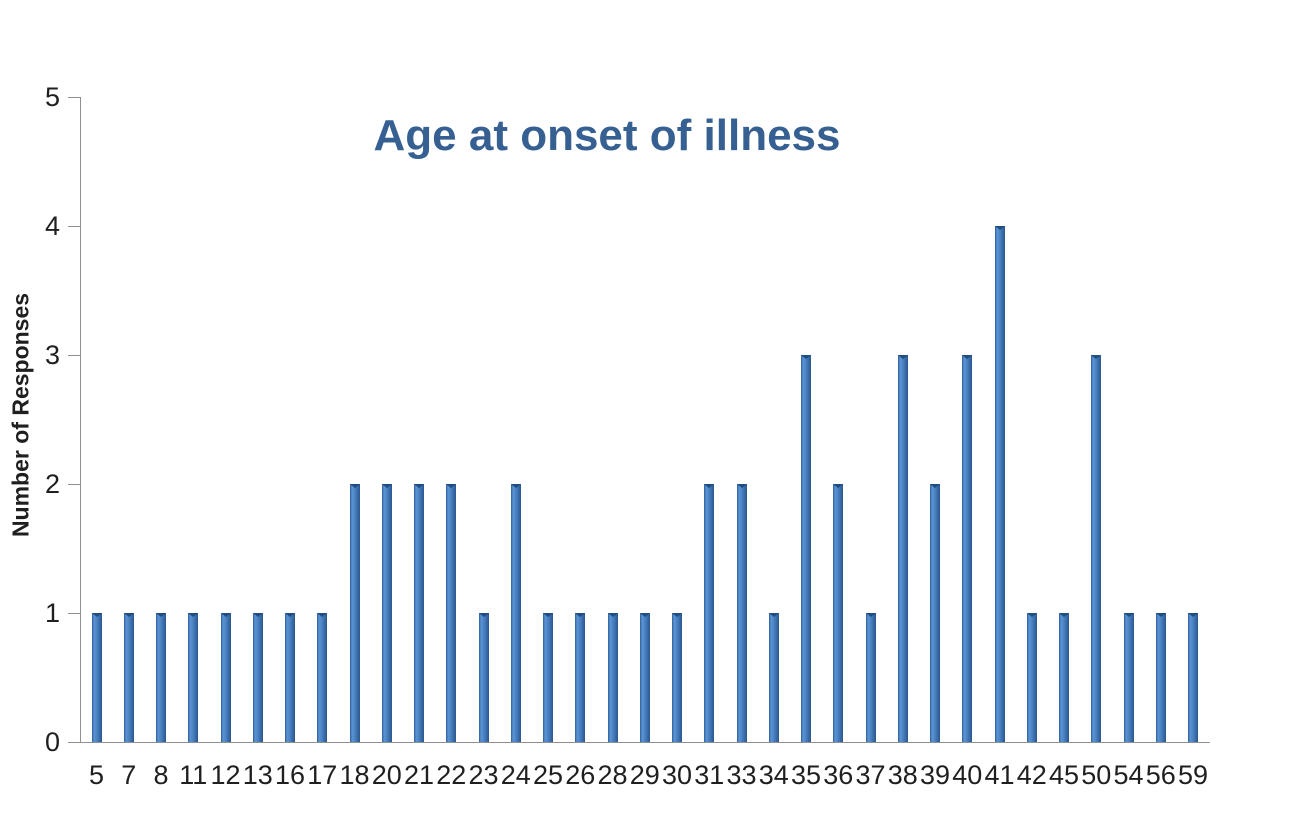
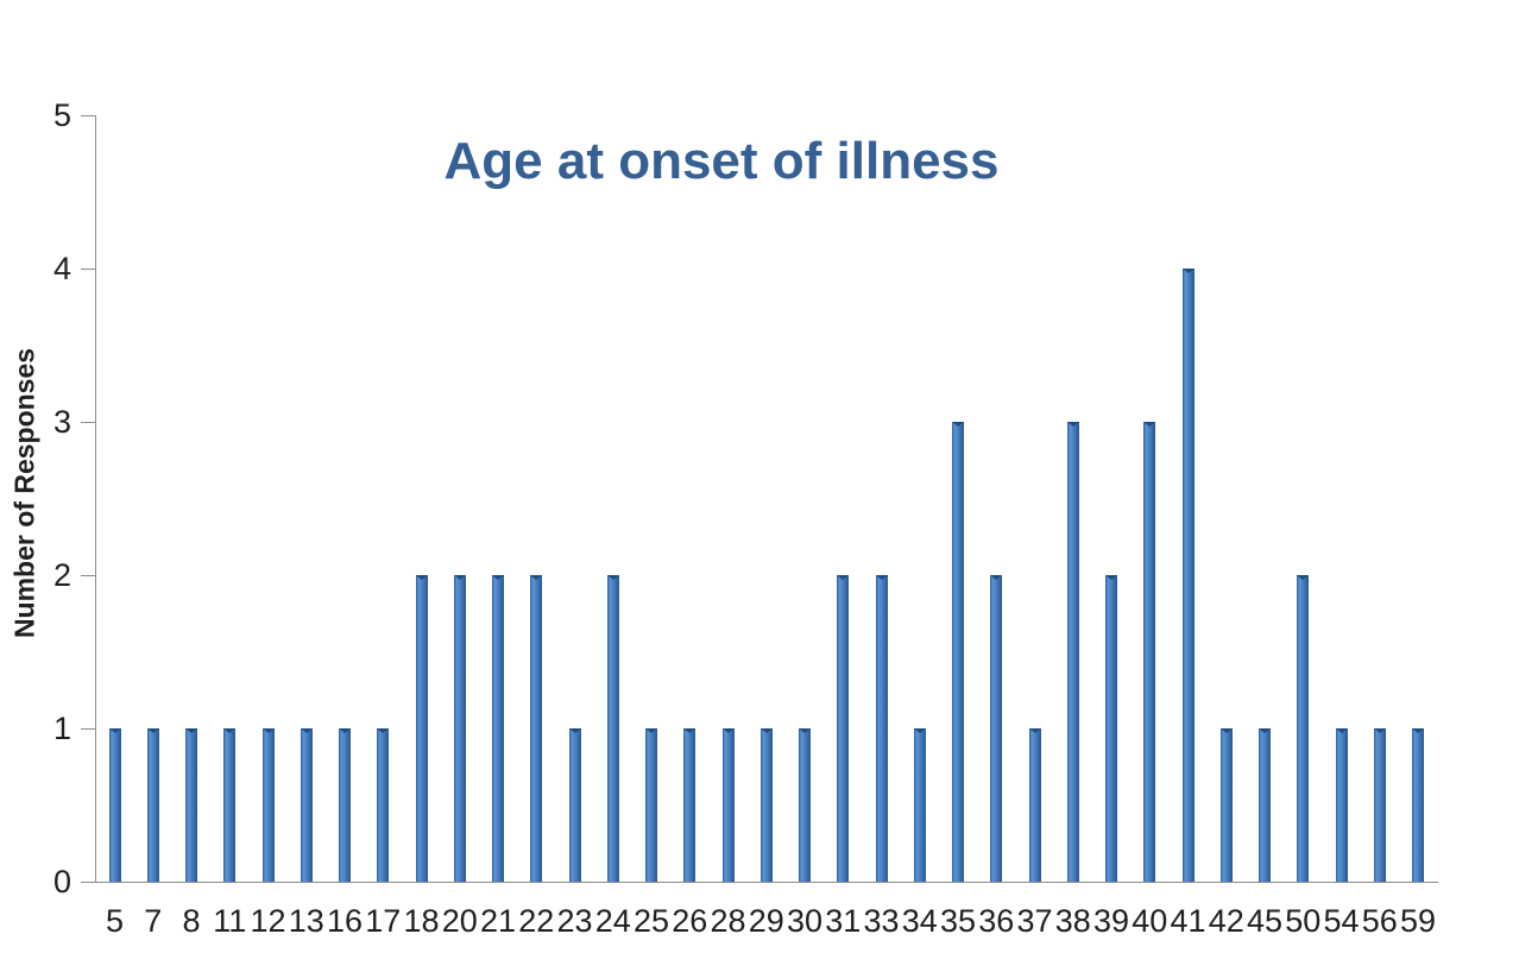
50: 3 -> 2
